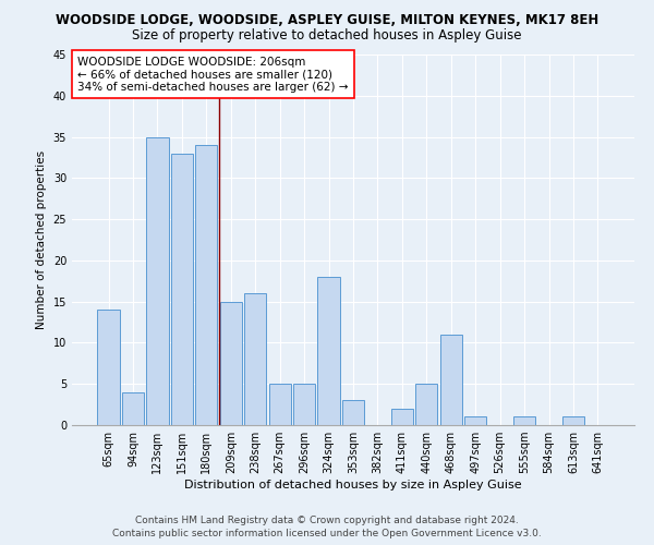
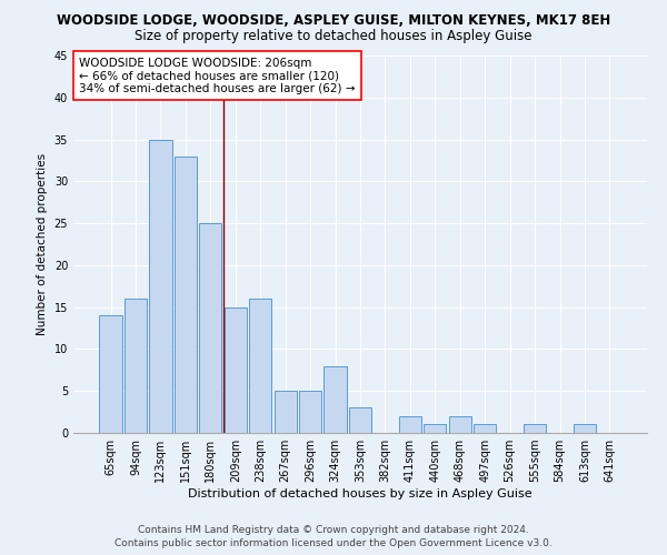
94sqm: 4 -> 16
180sqm: 34 -> 25
324sqm: 18 -> 8
440sqm: 5 -> 1
468sqm: 11 -> 2
